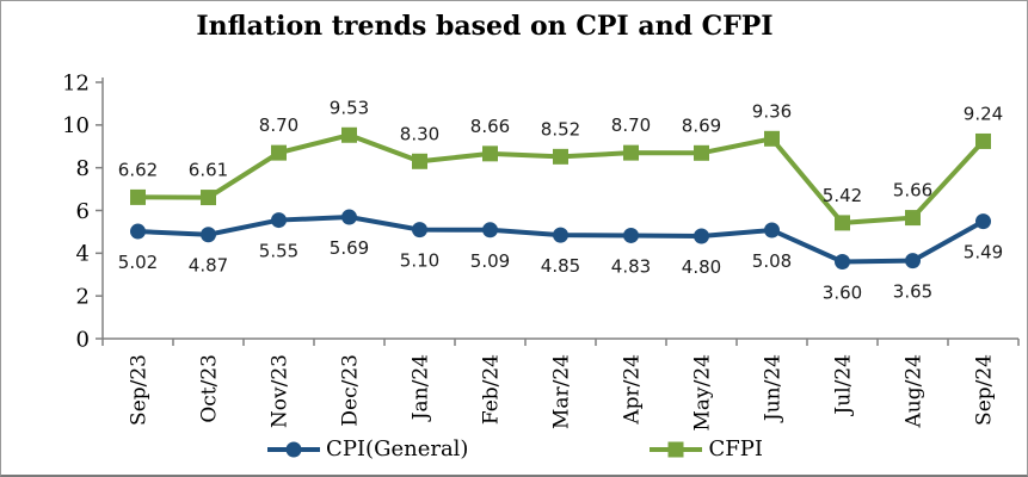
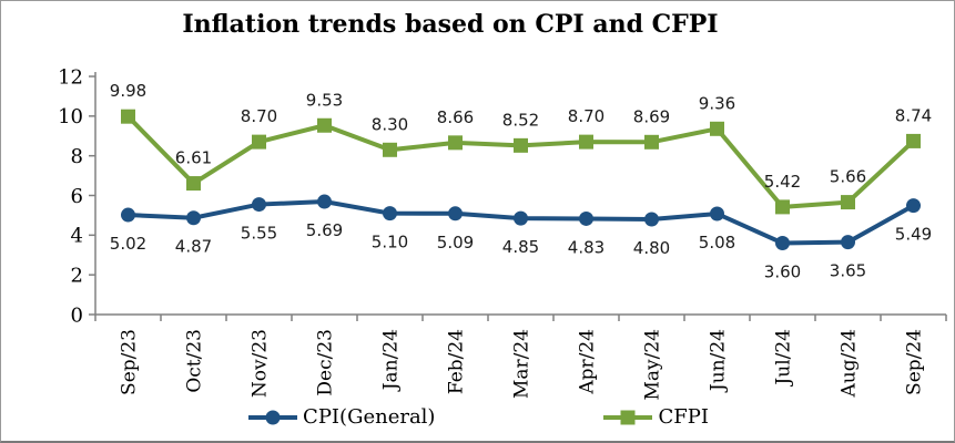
CFPI/Sep/23: 6.62 -> 9.98
CFPI/Sep/24: 9.24 -> 8.74
